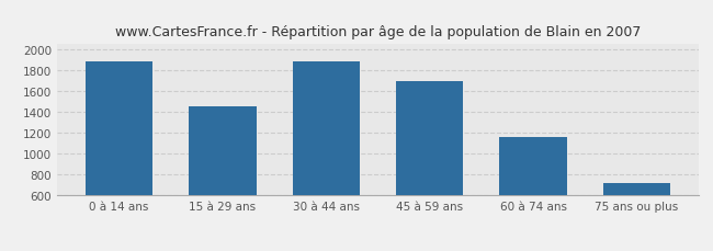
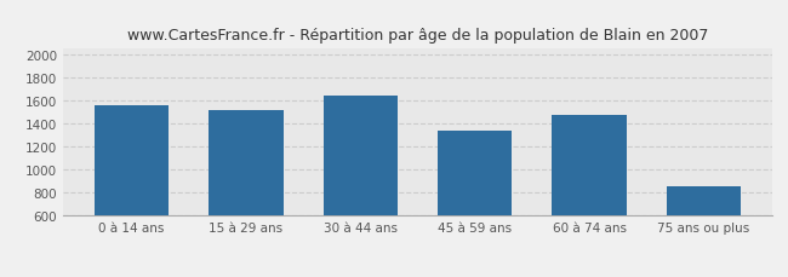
0 à 14 ans: 1890 -> 1560
15 à 29 ans: 1460 -> 1520
30 à 44 ans: 1890 -> 1640
45 à 59 ans: 1700 -> 1340
60 à 74 ans: 1160 -> 1480
75 ans ou plus: 720 -> 860
